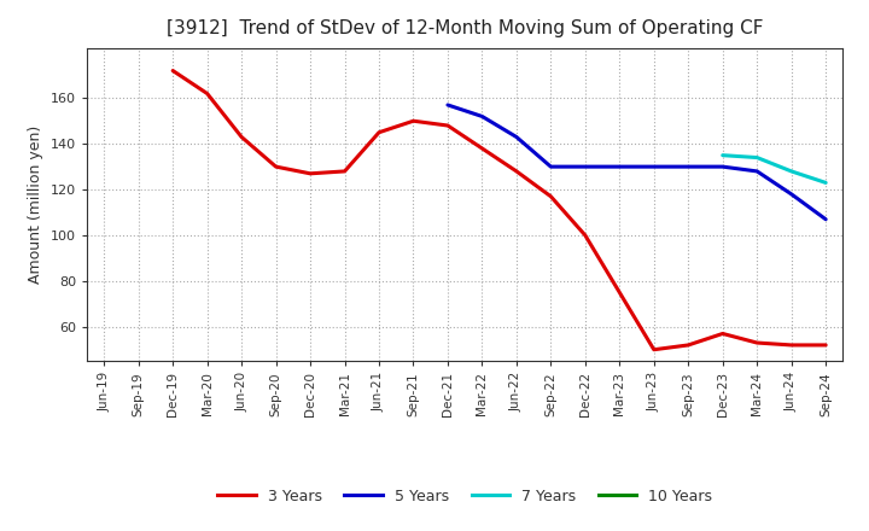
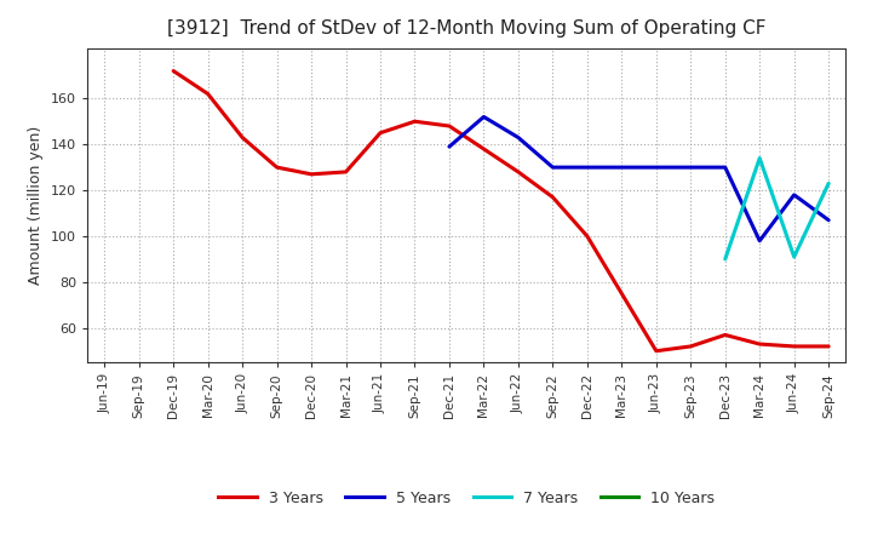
5 Years/Dec-21: 157 -> 139
7 Years/Dec-23: 135 -> 90
5 Years/Mar-24: 128 -> 98
7 Years/Jun-24: 128 -> 91
